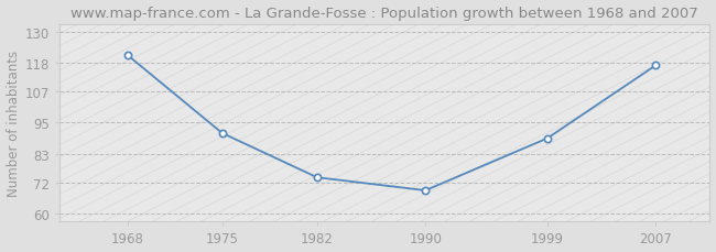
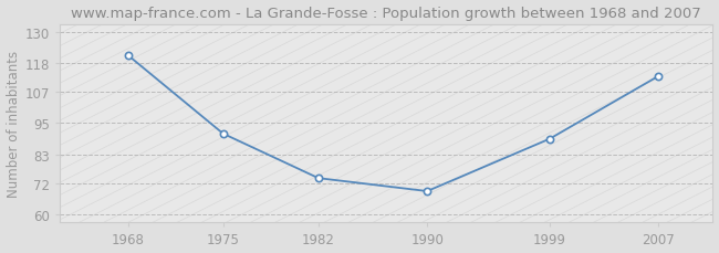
2007: 117 -> 113
